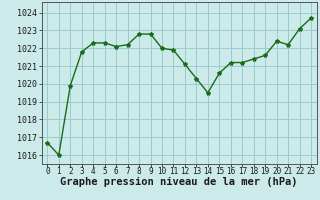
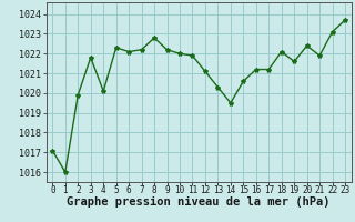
0: 1016.7 -> 1017.1
4: 1022.3 -> 1020.1
9: 1022.8 -> 1022.2
18: 1021.4 -> 1022.1
21: 1022.2 -> 1021.9
